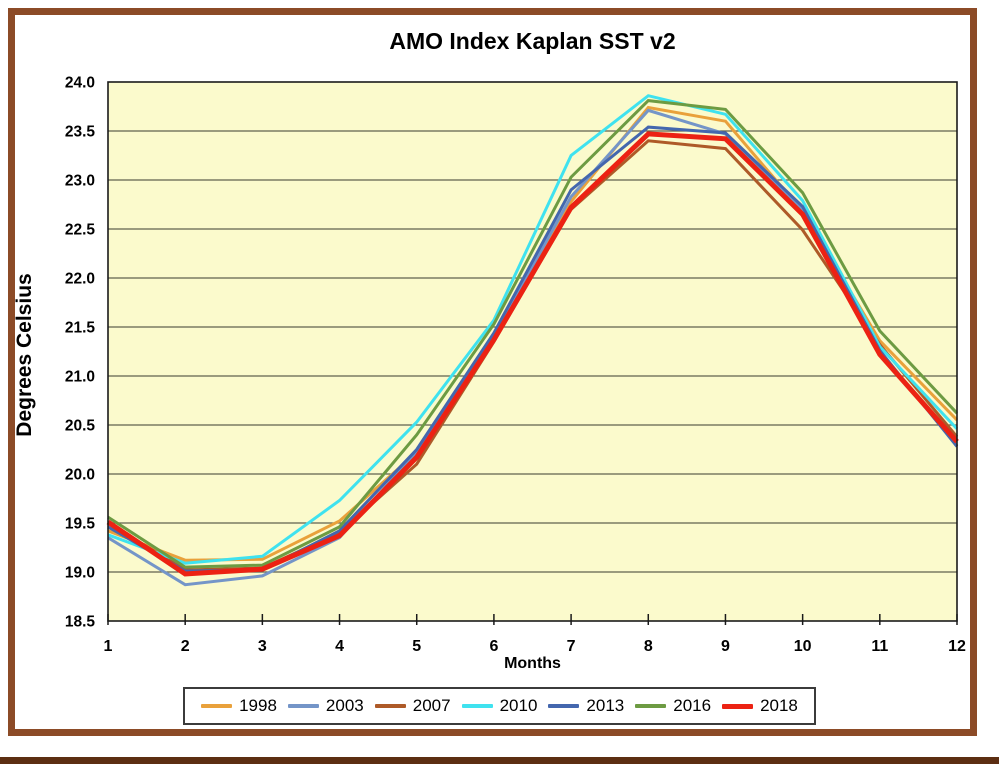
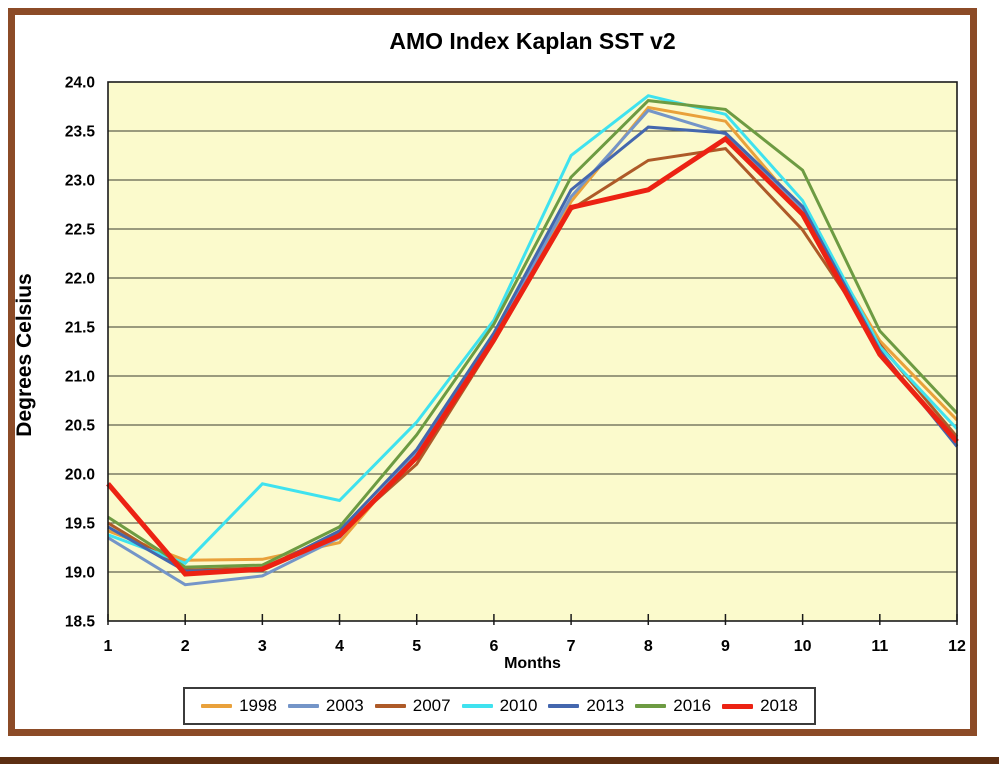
2018/1: 19.5 -> 19.9
2010/3: 19.2 -> 19.9
1998/4: 19.5 -> 19.3
2007/8: 23.4 -> 23.2
2018/8: 23.5 -> 22.9
2016/10: 22.9 -> 23.1
